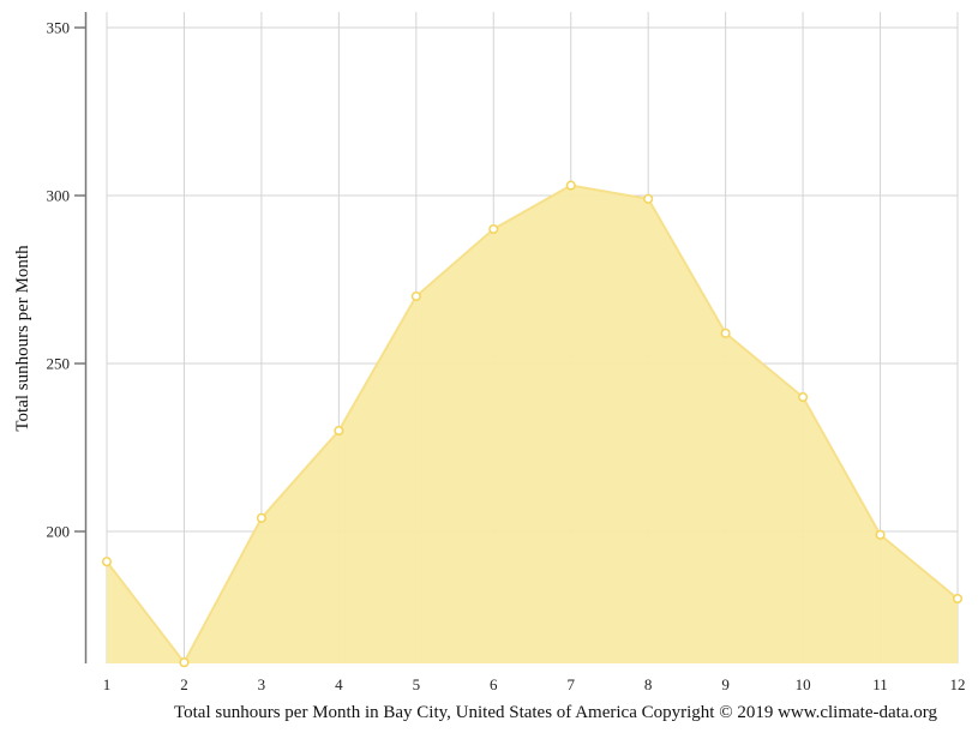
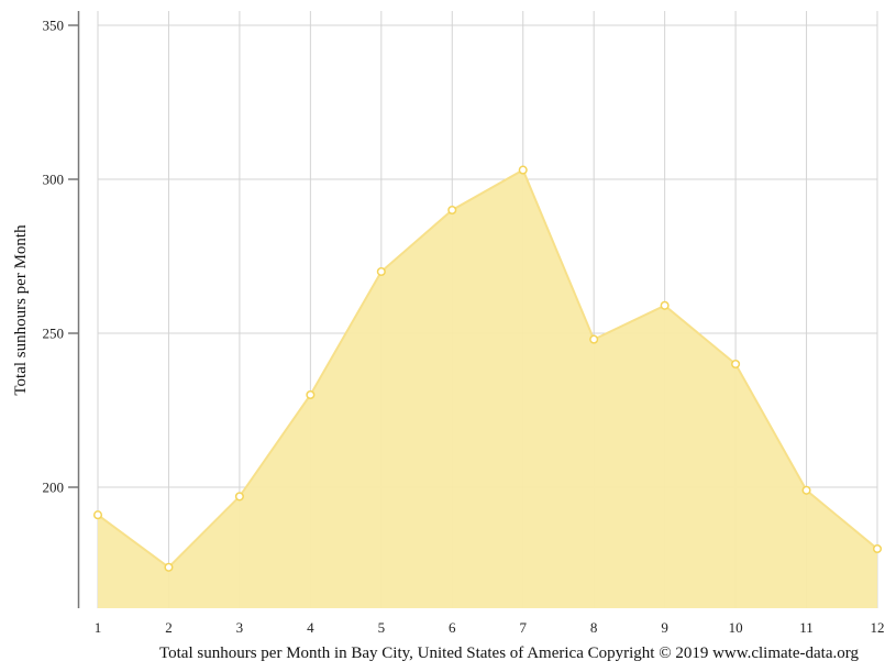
2: 161 -> 174
3: 204 -> 197
8: 299 -> 248
